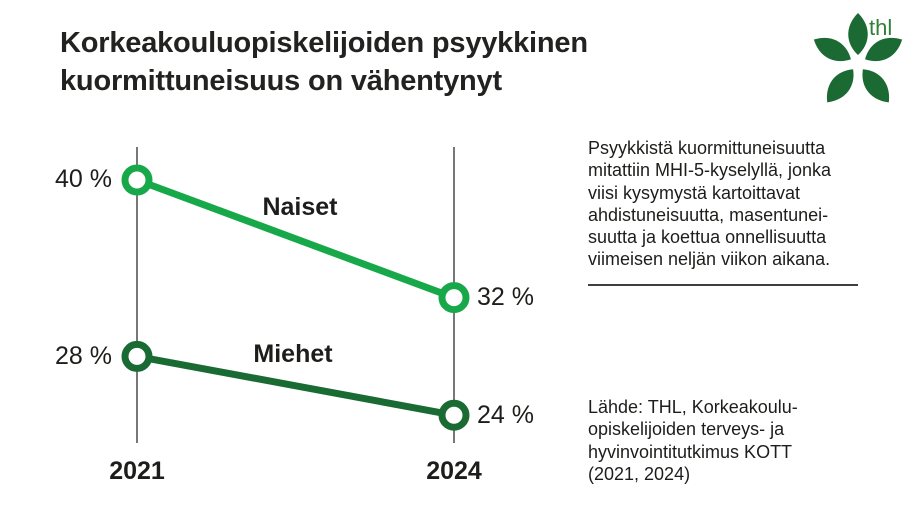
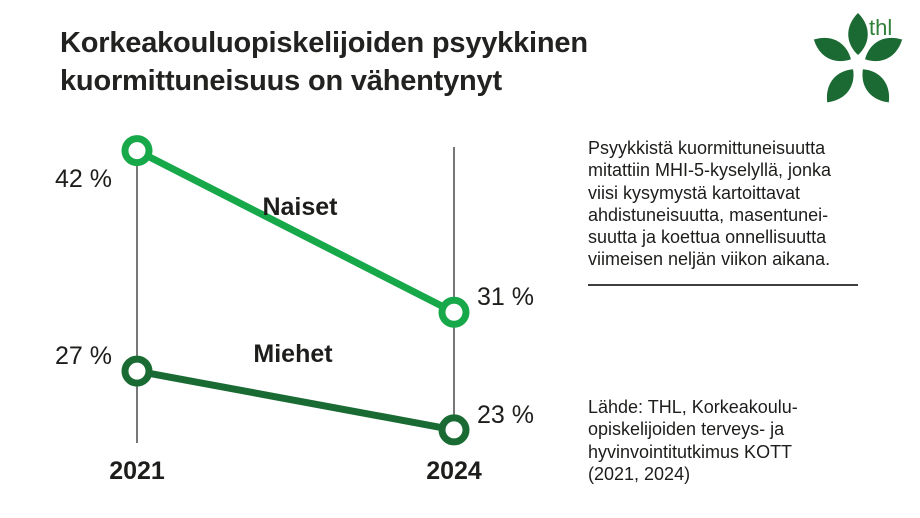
Naiset/2021: 40 -> 42
Miehet/2021: 28 -> 27
Naiset/2024: 32 -> 31
Miehet/2024: 24 -> 23
